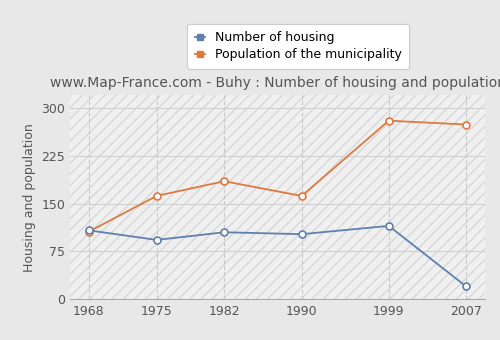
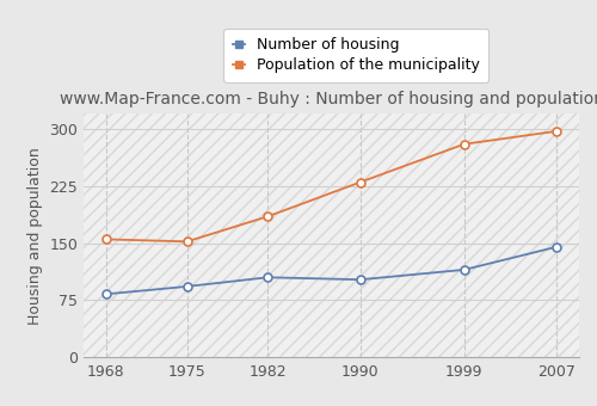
Number of housing/1968: 108 -> 83
Population of the municipality/1968: 106 -> 155
Population of the municipality/1975: 162 -> 152
Population of the municipality/1990: 162 -> 230
Number of housing/2007: 20 -> 145
Population of the municipality/2007: 274 -> 297
